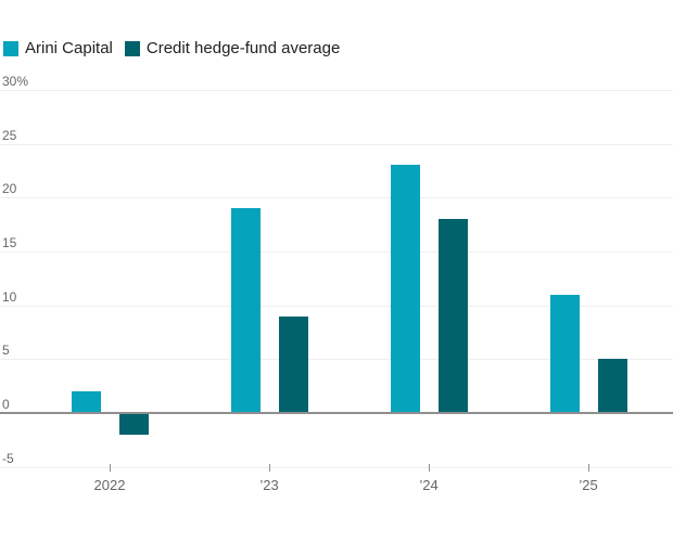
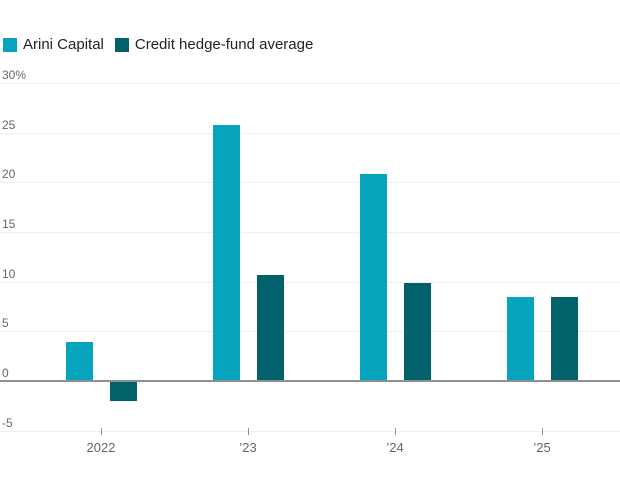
Arini Capital/2022: 2% -> 4%
Arini Capital/’23: 19% -> 26%
Credit hedge-fund average/’23: 9% -> 11%
Arini Capital/’24: 23% -> 21%
Credit hedge-fund average/’24: 18% -> 10%
Arini Capital/’25: 11% -> 8%
Credit hedge-fund average/’25: 5% -> 8%
